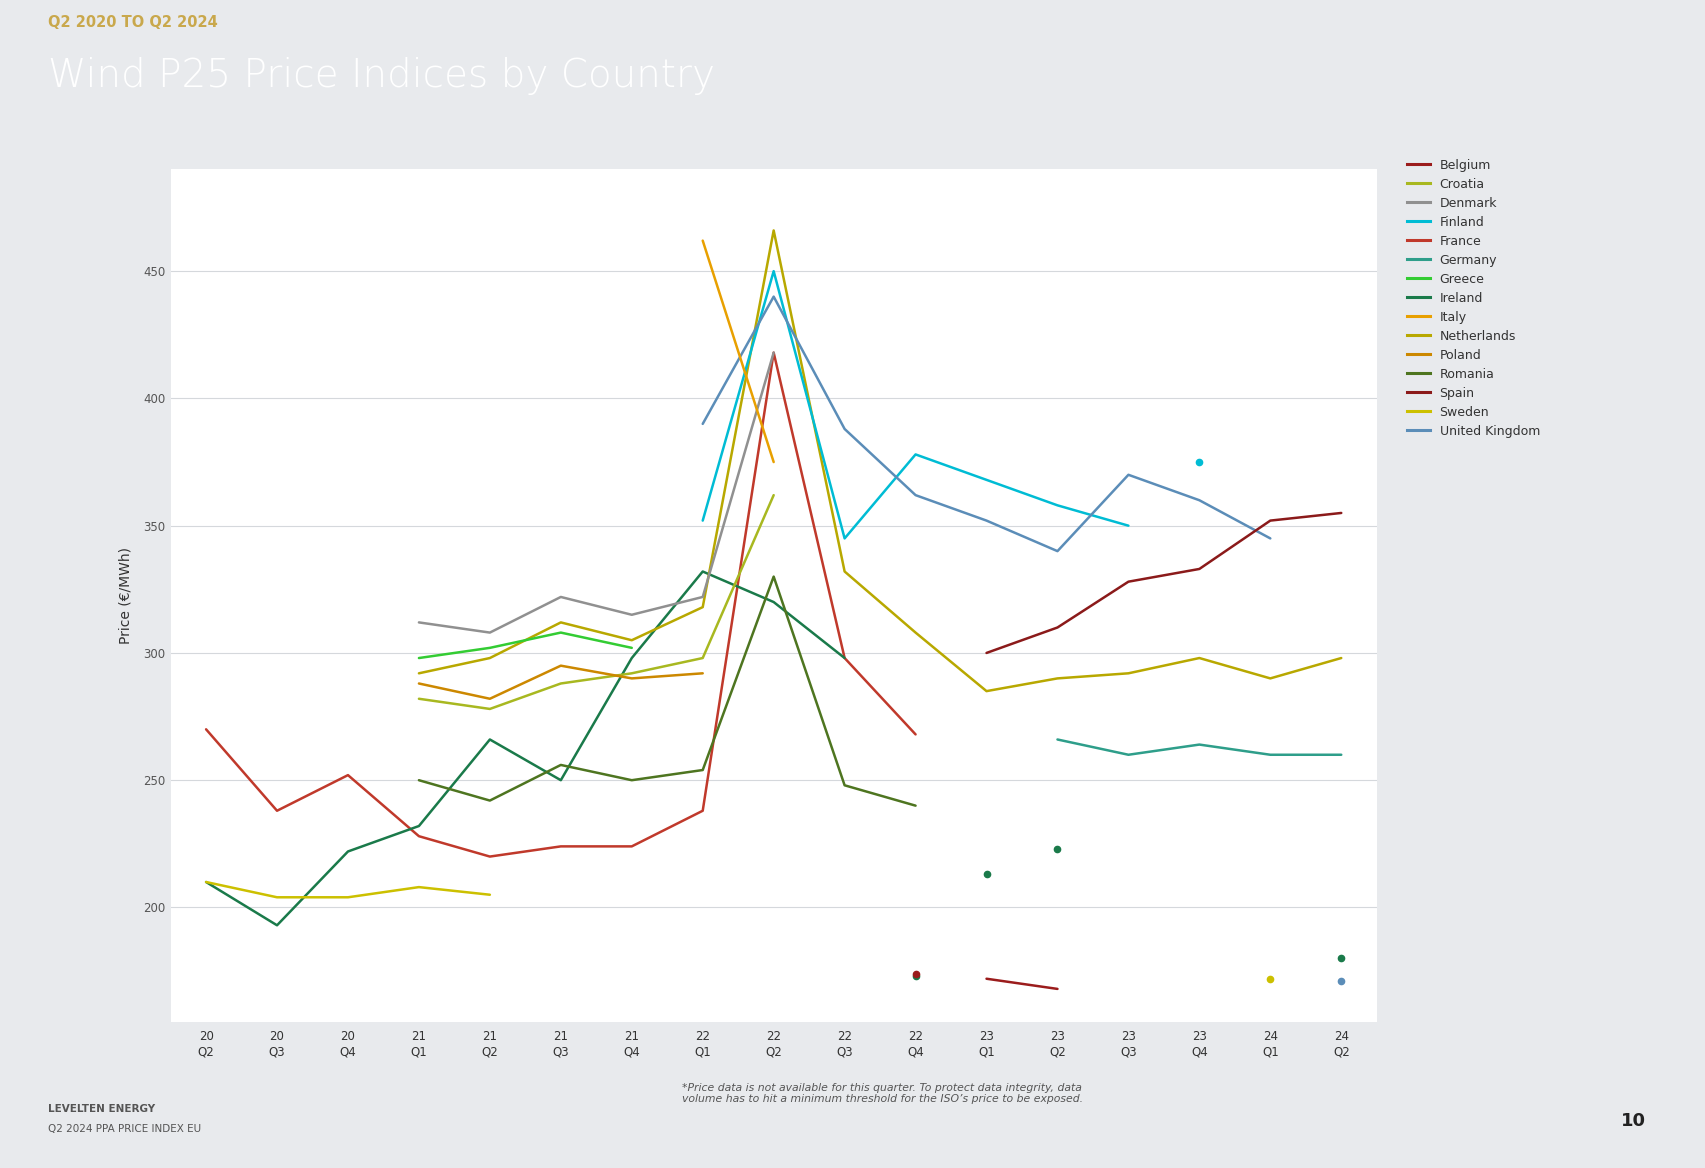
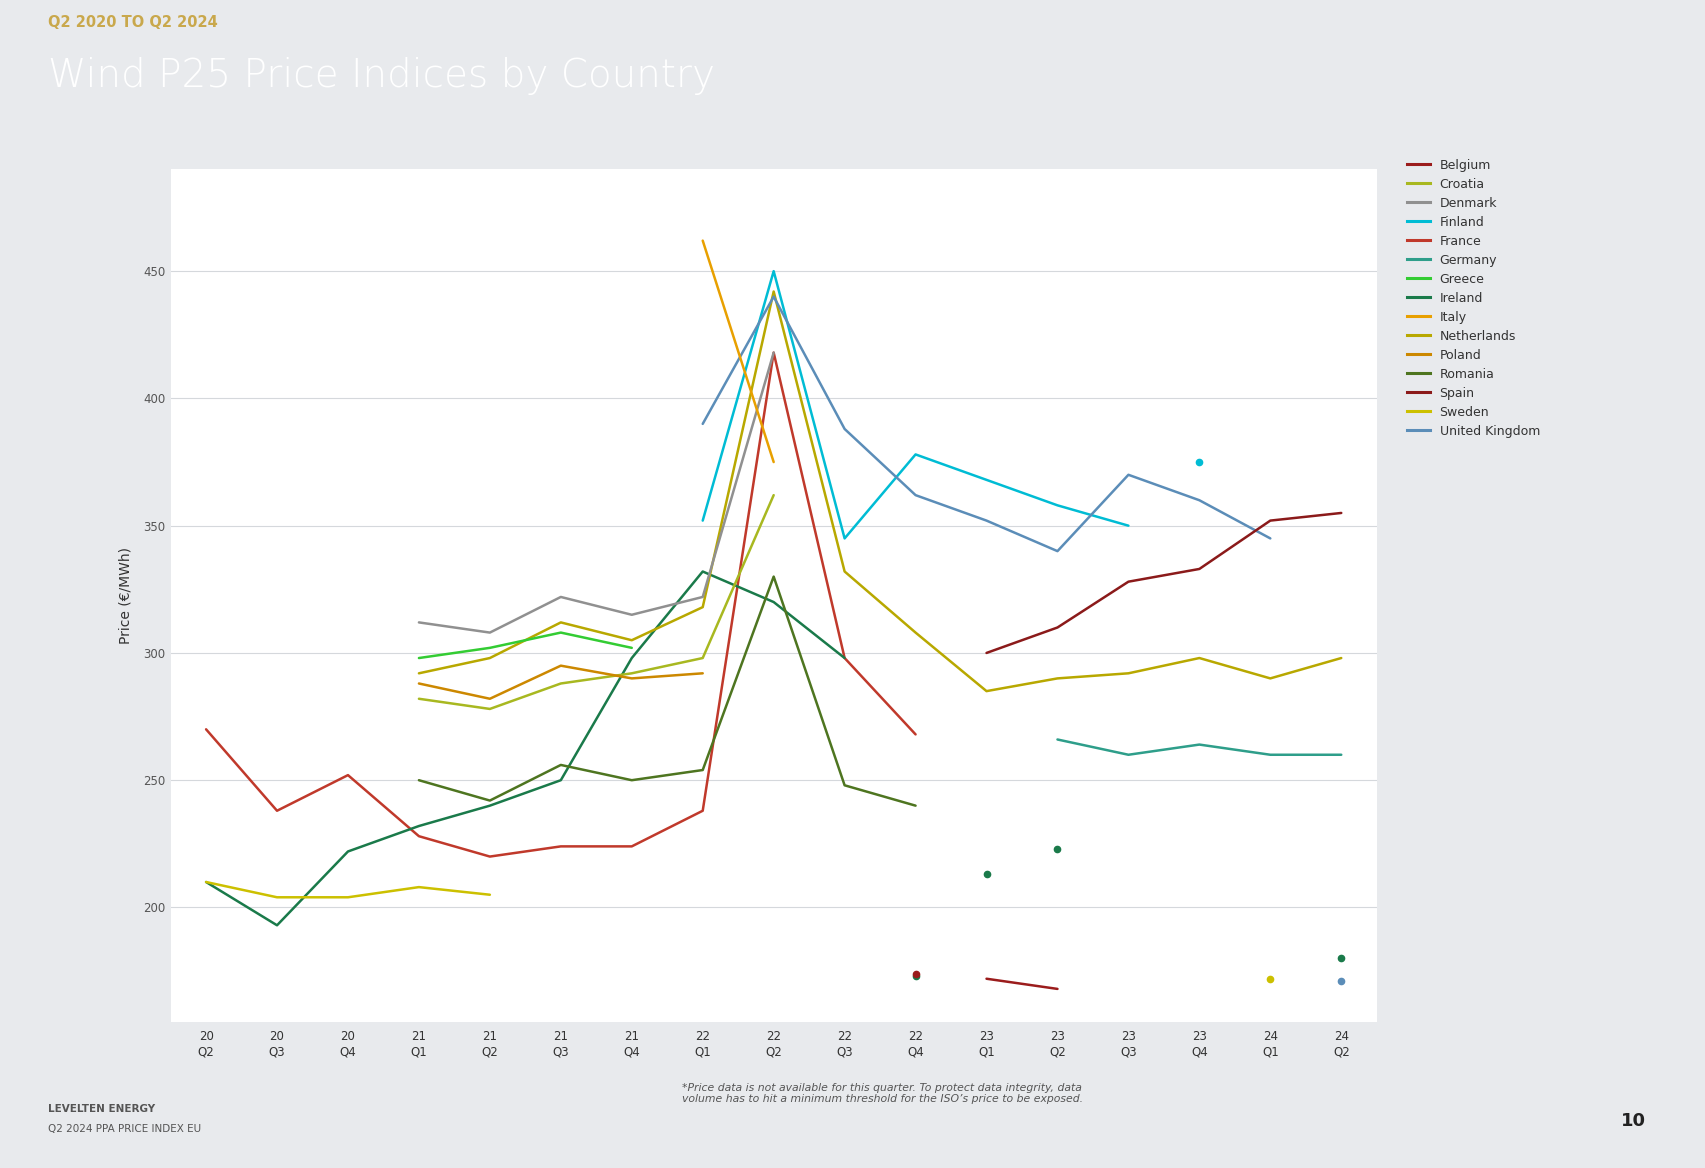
Ireland/21 Q2: 266 -> 240
Netherlands/22 Q2: 466 -> 442
